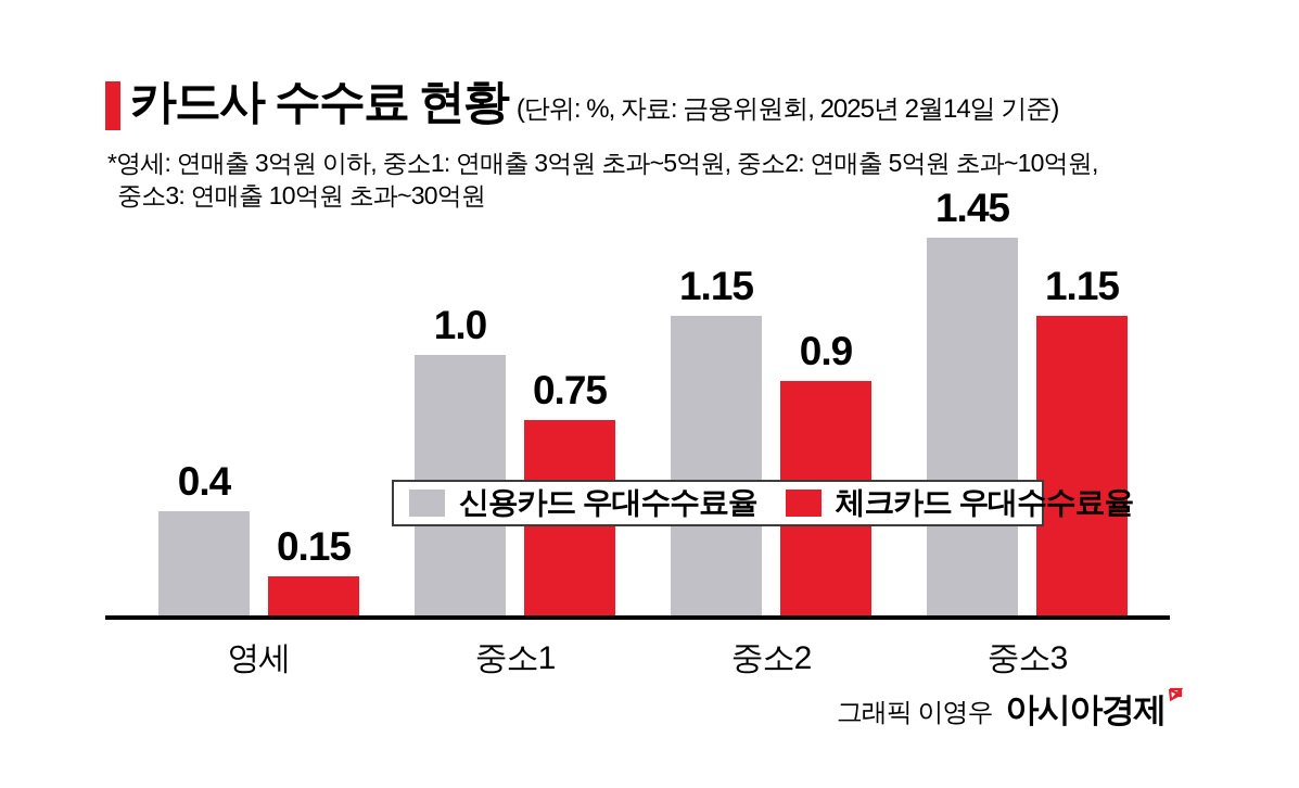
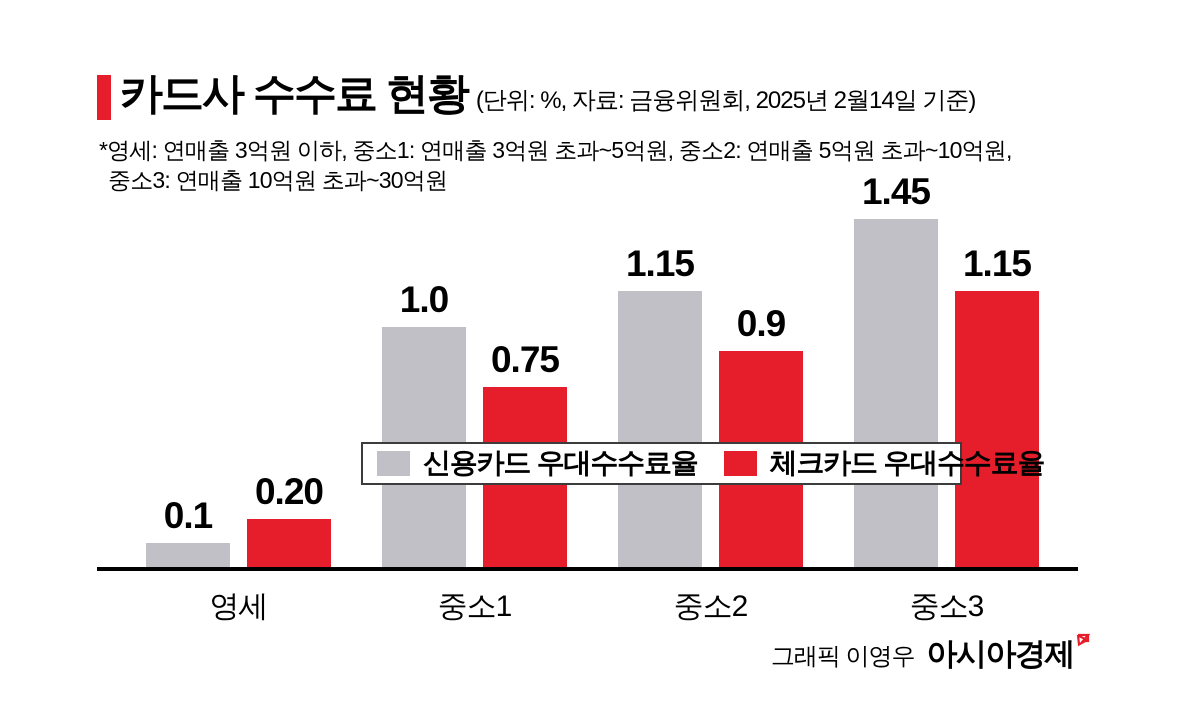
신용카드 우대수수료율/영세: 0.4 -> 0.1
체크카드 우대수수료율/영세: 0.15 -> 0.20
